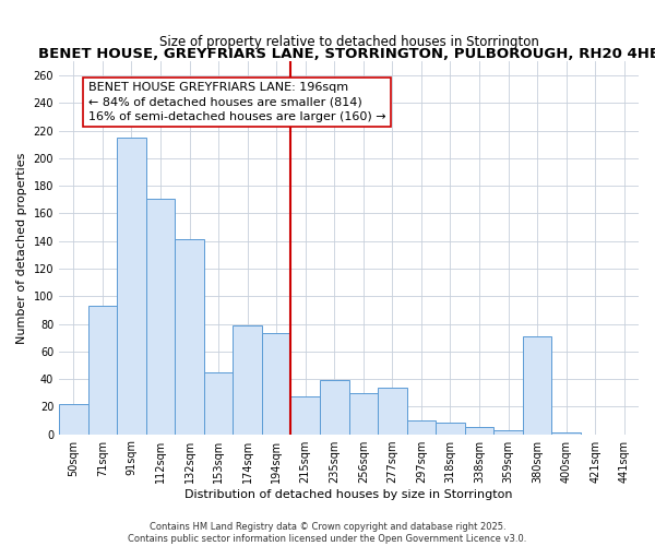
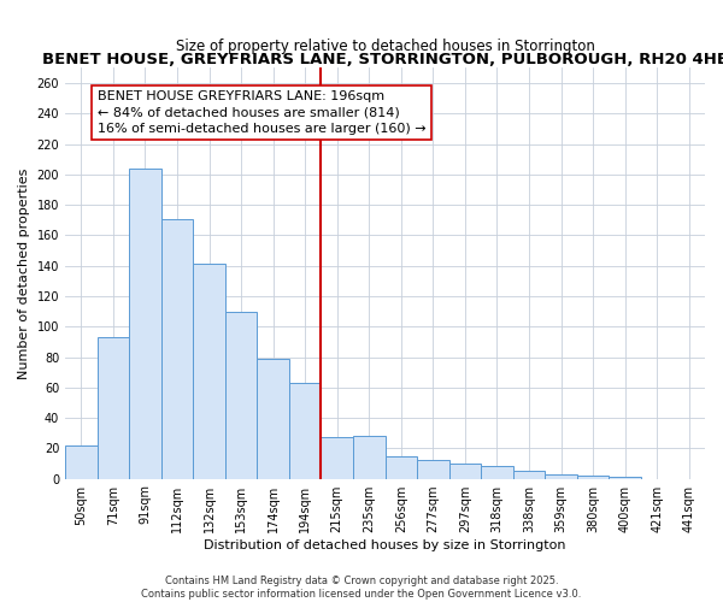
91sqm: 215 -> 204
153sqm: 45 -> 110
194sqm: 73 -> 63
235sqm: 39 -> 28
256sqm: 30 -> 15
277sqm: 34 -> 12
380sqm: 71 -> 2
